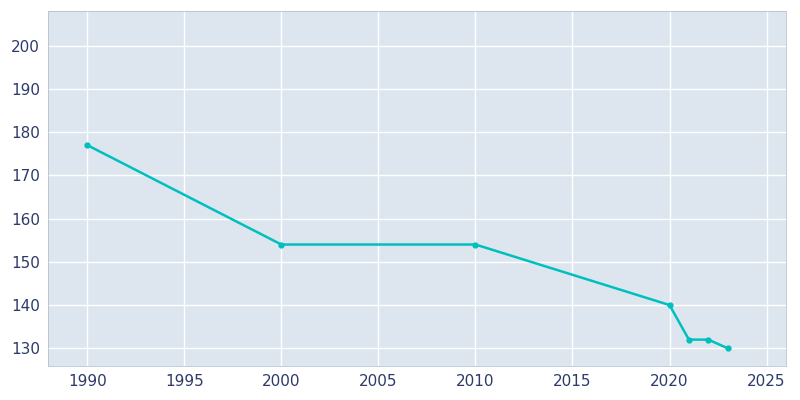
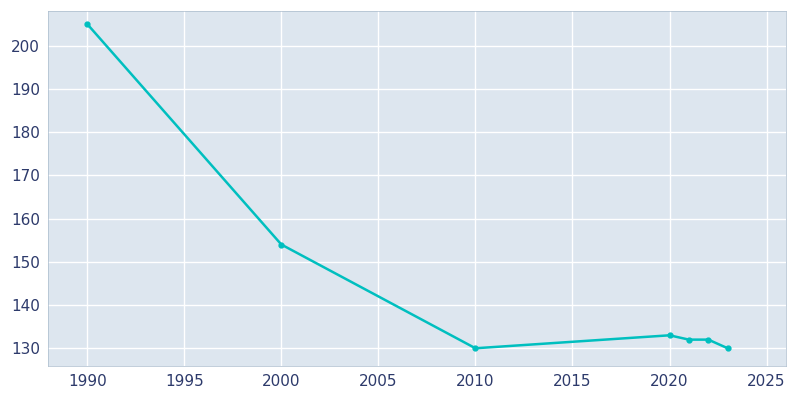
1990: 177 -> 205
2010: 154 -> 130
2020: 140 -> 133
